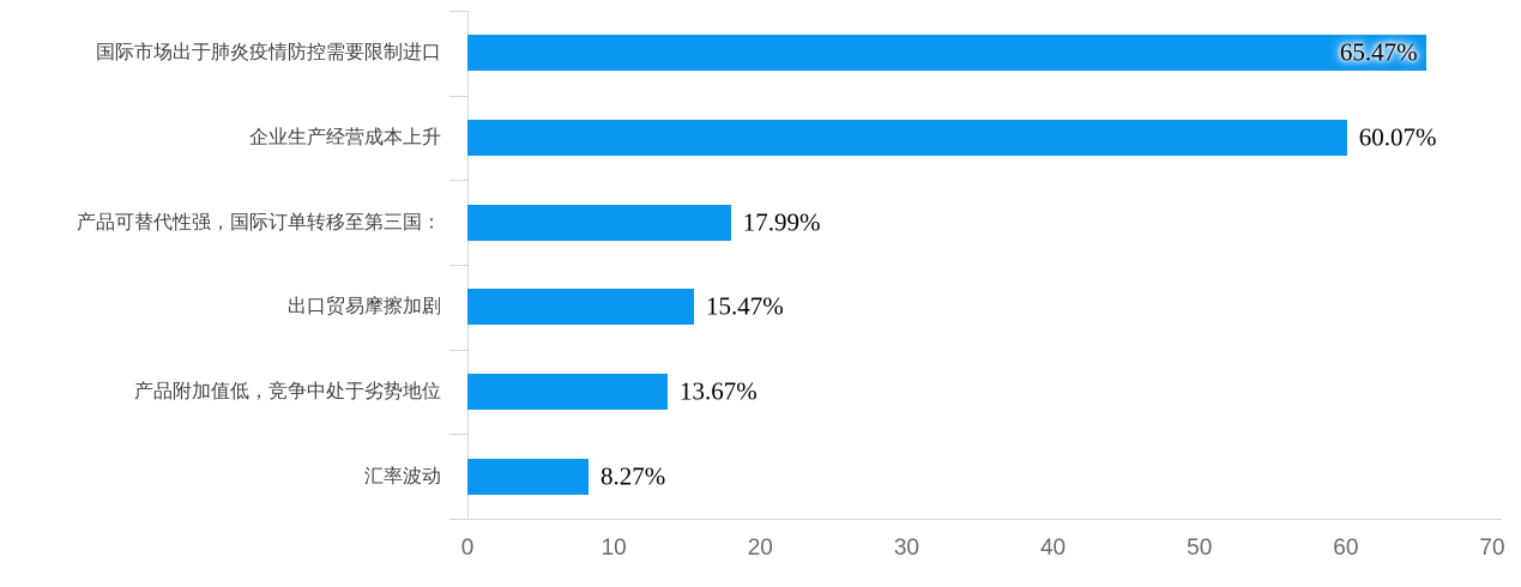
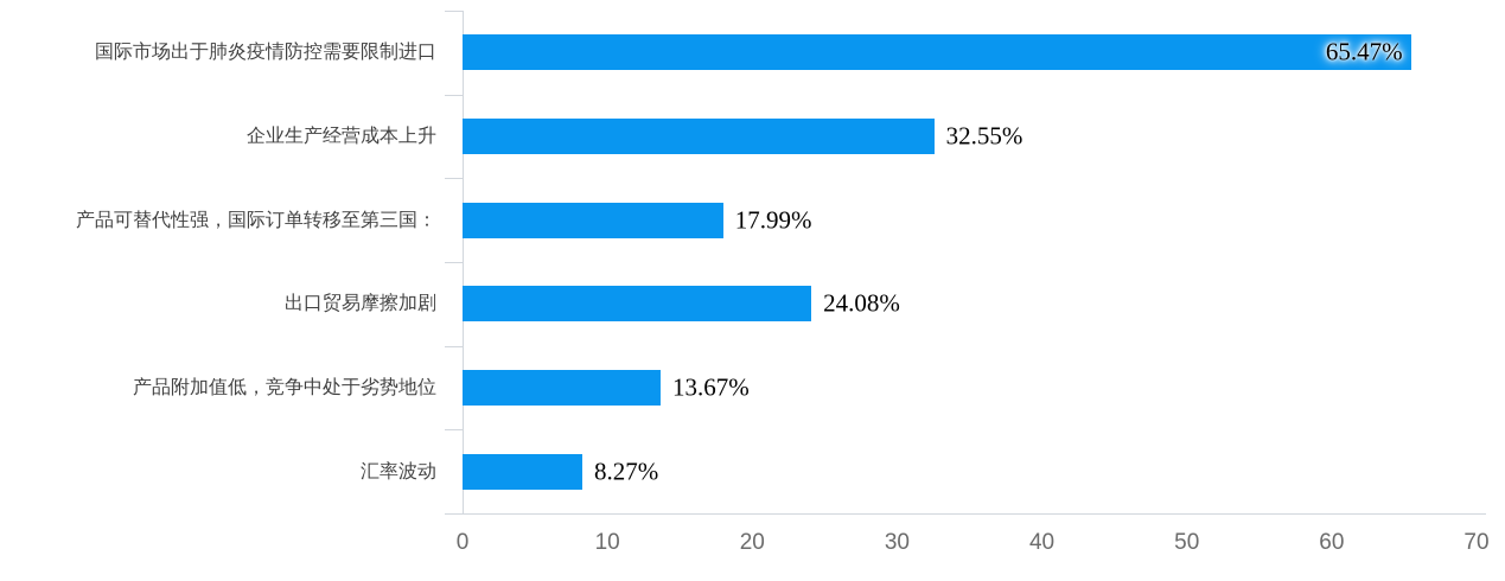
企业生产经营成本上升: 60.07% -> 32.55%
出口贸易摩擦加剧: 15.47% -> 24.08%
